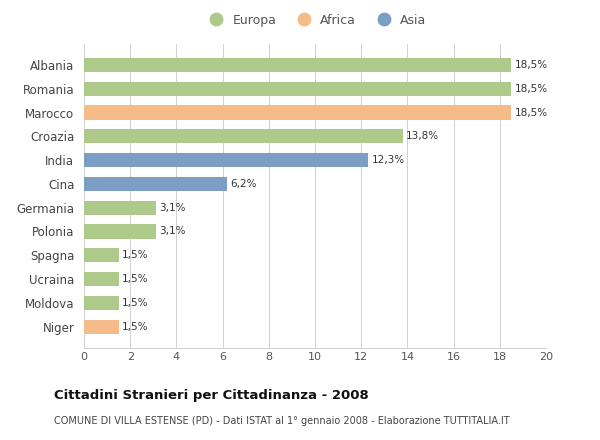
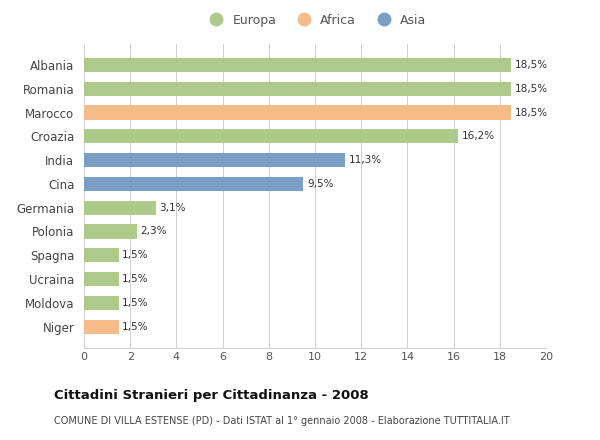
Croazia: 13,8% -> 16,2%
India: 12,3% -> 11,3%
Cina: 6,2% -> 9,5%
Polonia: 3,1% -> 2,3%
